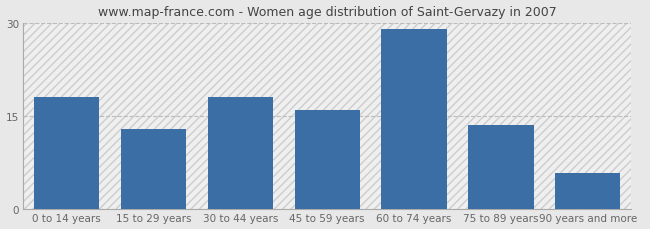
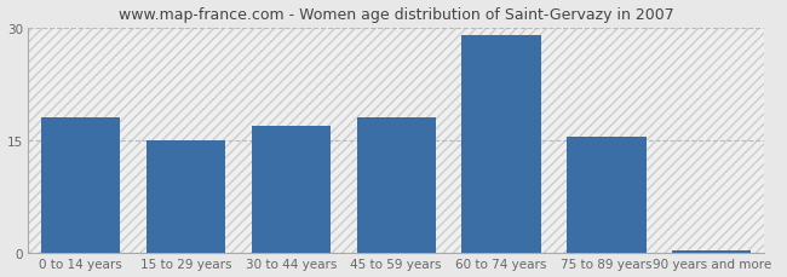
15 to 29 years: 13.0 -> 15.0
30 to 44 years: 18.0 -> 17.0
45 to 59 years: 16.0 -> 18.0
75 to 89 years: 13.6 -> 15.5
90 years and more: 5.8 -> 0.3
